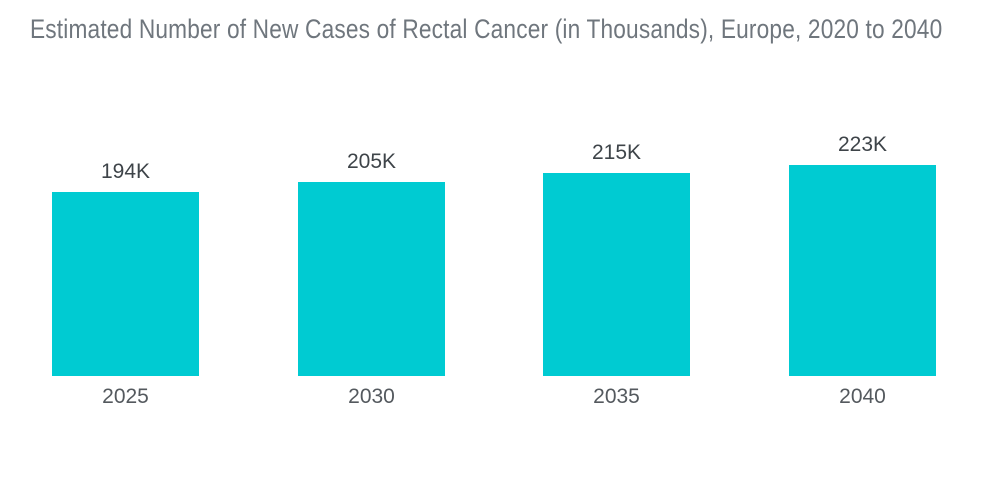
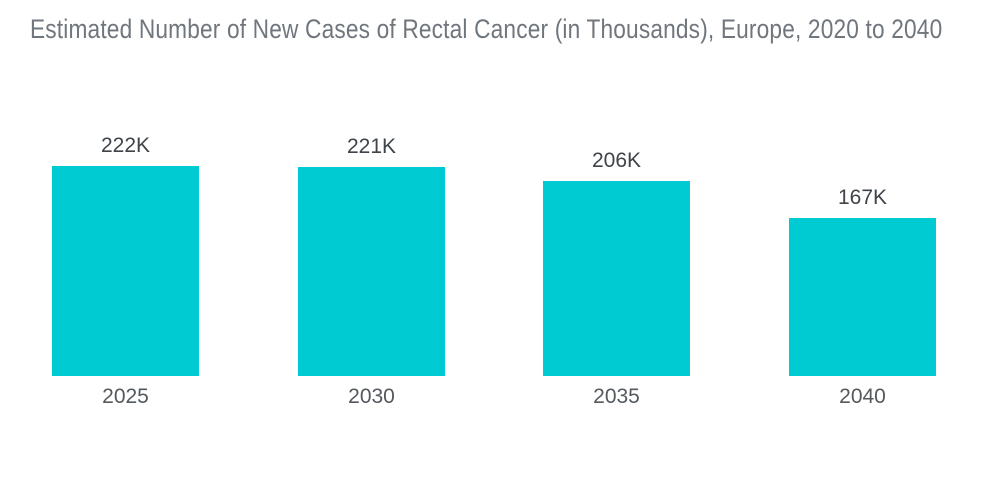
2025: 194K -> 222K
2030: 205K -> 221K
2035: 215K -> 206K
2040: 223K -> 167K
